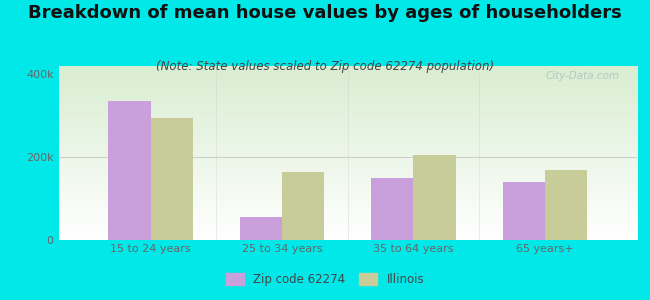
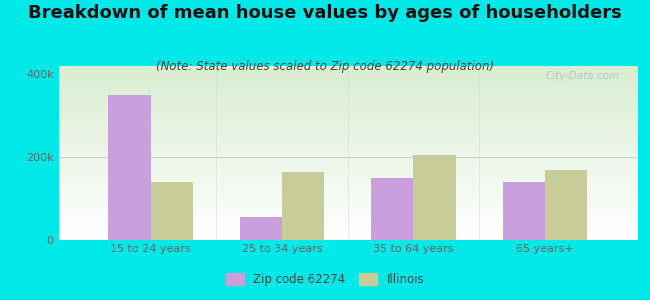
Zip code 62274/15 to 24 years: 335k -> 350k
Illinois/15 to 24 years: 295k -> 140k
